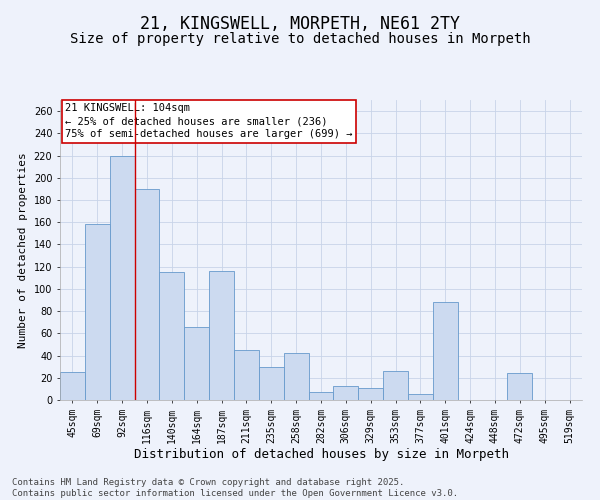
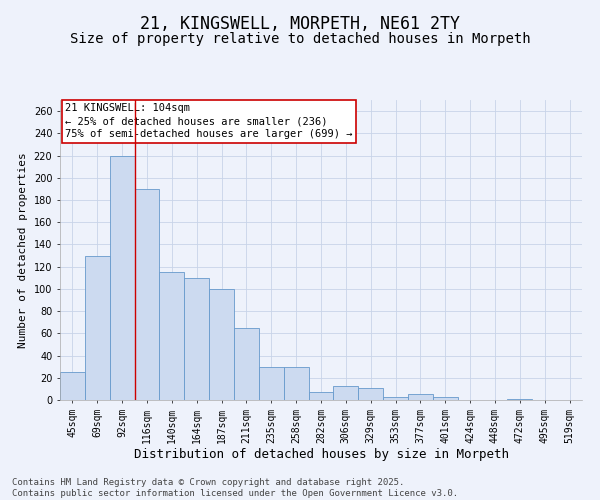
69sqm: 158 -> 130
164sqm: 66 -> 110
187sqm: 116 -> 100
211sqm: 45 -> 65
258sqm: 42 -> 30
353sqm: 26 -> 3
401sqm: 88 -> 3
472sqm: 24 -> 1
